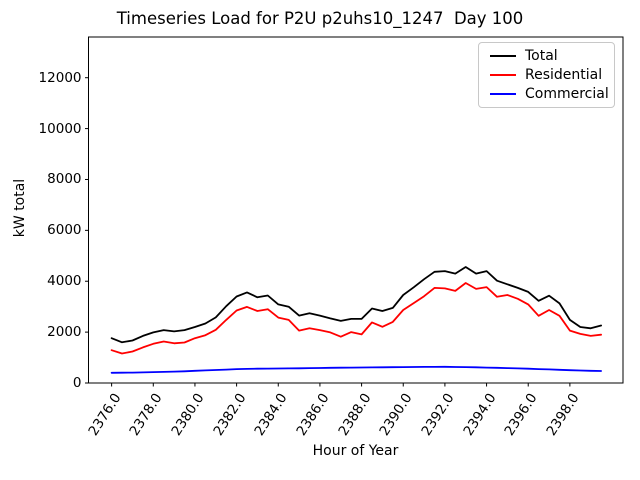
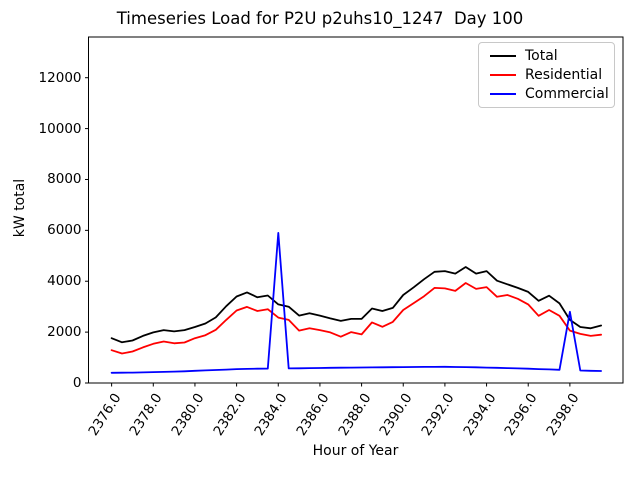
Commercial/2384.0: 600 -> 5900
Commercial/2398.0: 500 -> 2800
